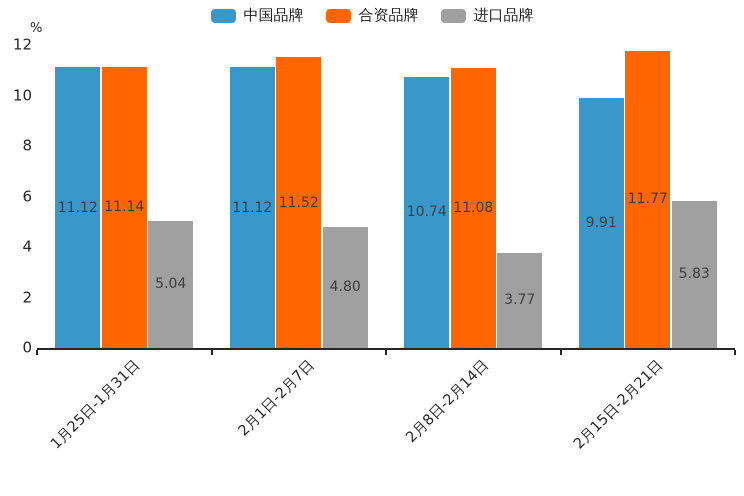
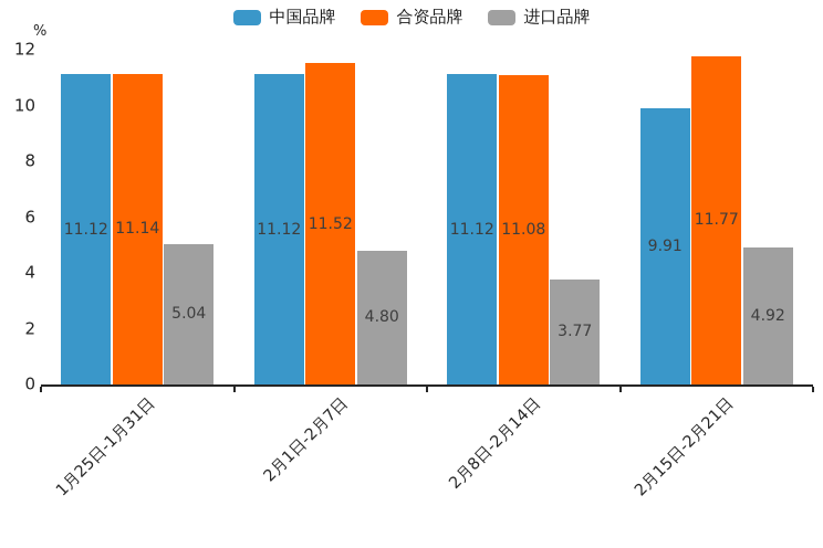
中国品牌/2月8日-2月14日: 10.74 -> 11.12
进口品牌/2月15日-2月21日: 5.83 -> 4.92
